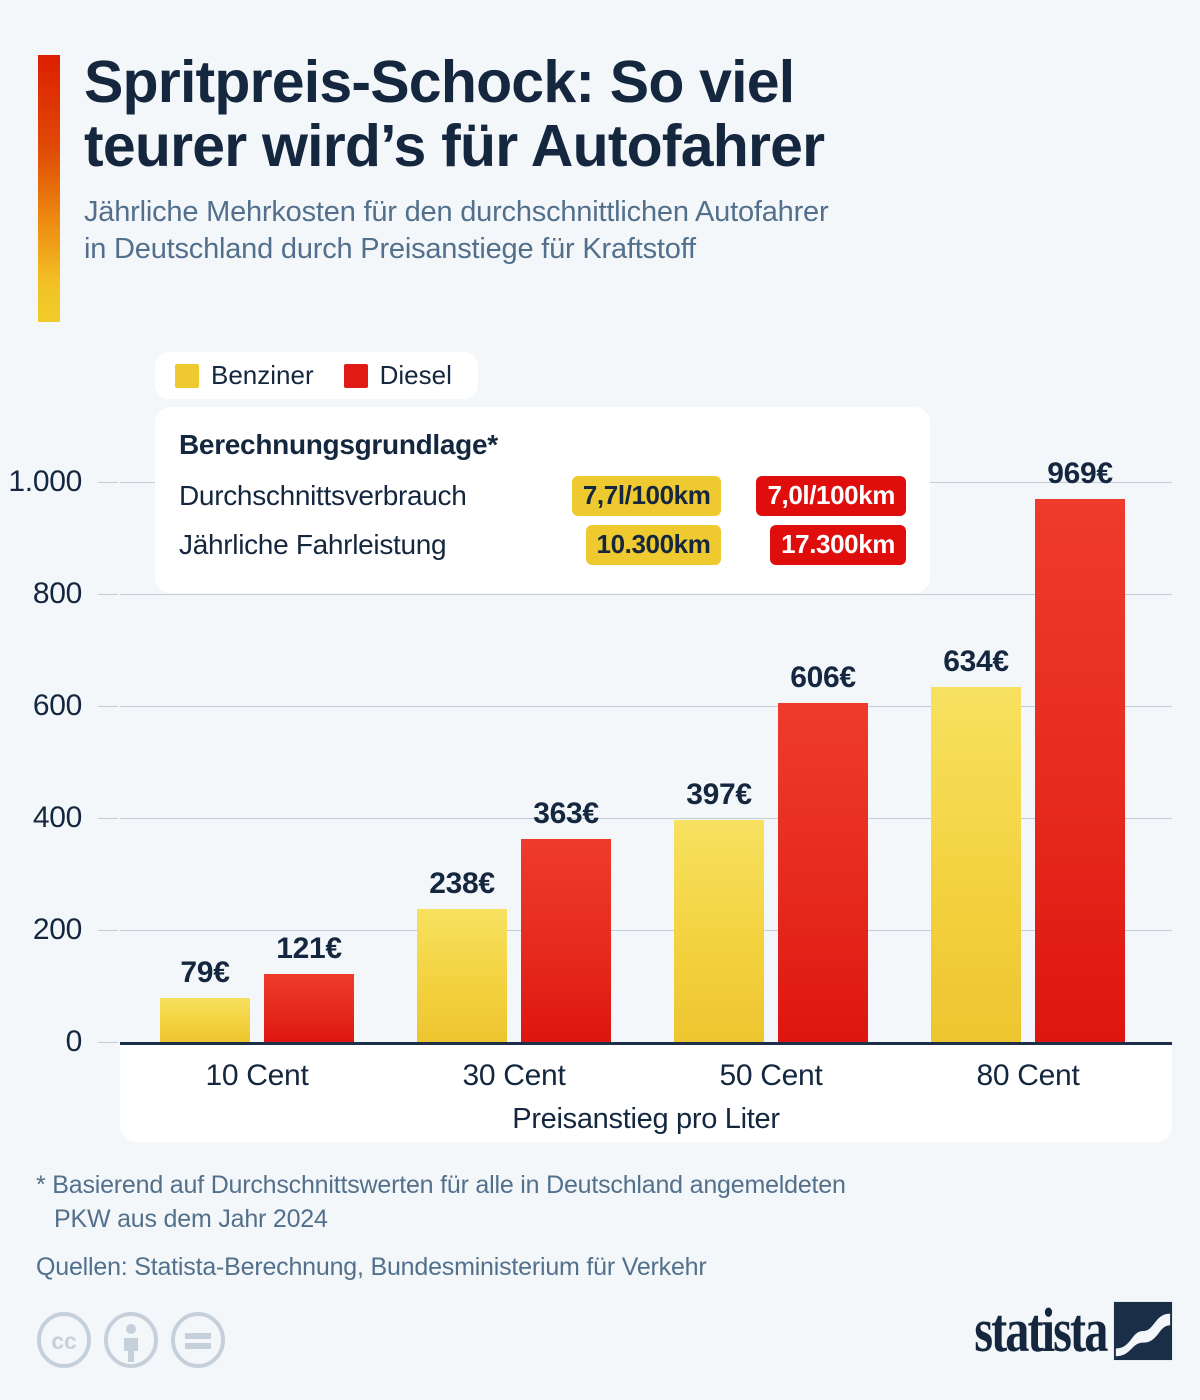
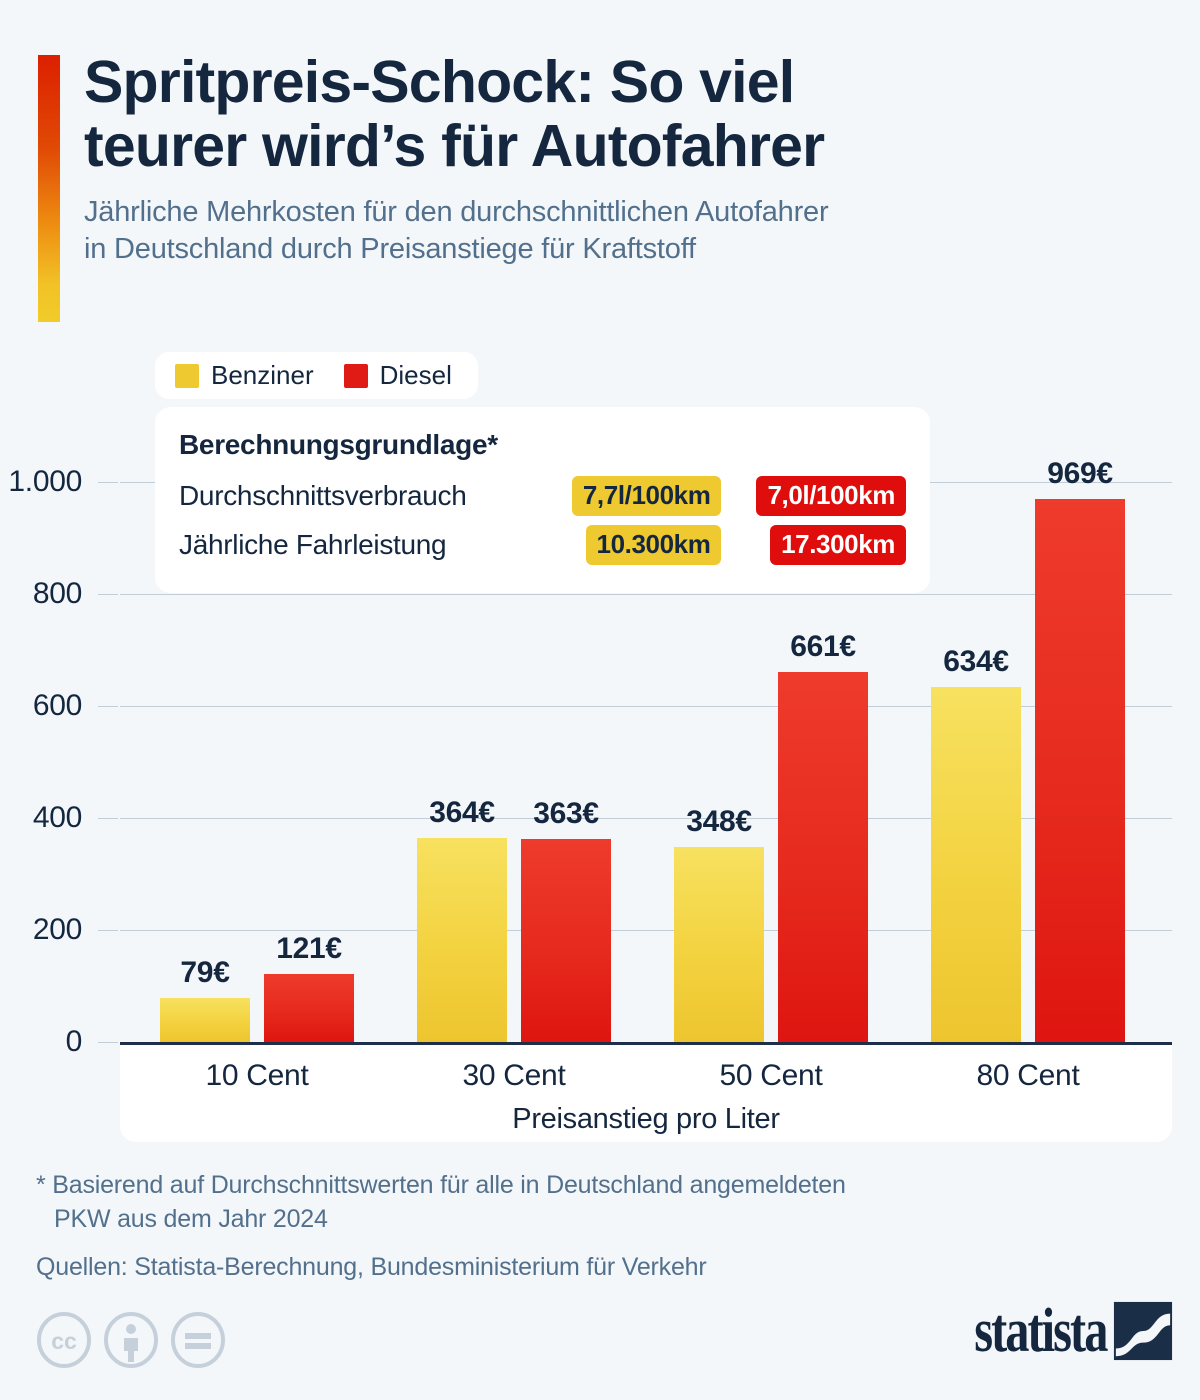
Benziner/30 Cent: 238 -> 364
Benziner/50 Cent: 397 -> 348
Diesel/50 Cent: 606 -> 661
